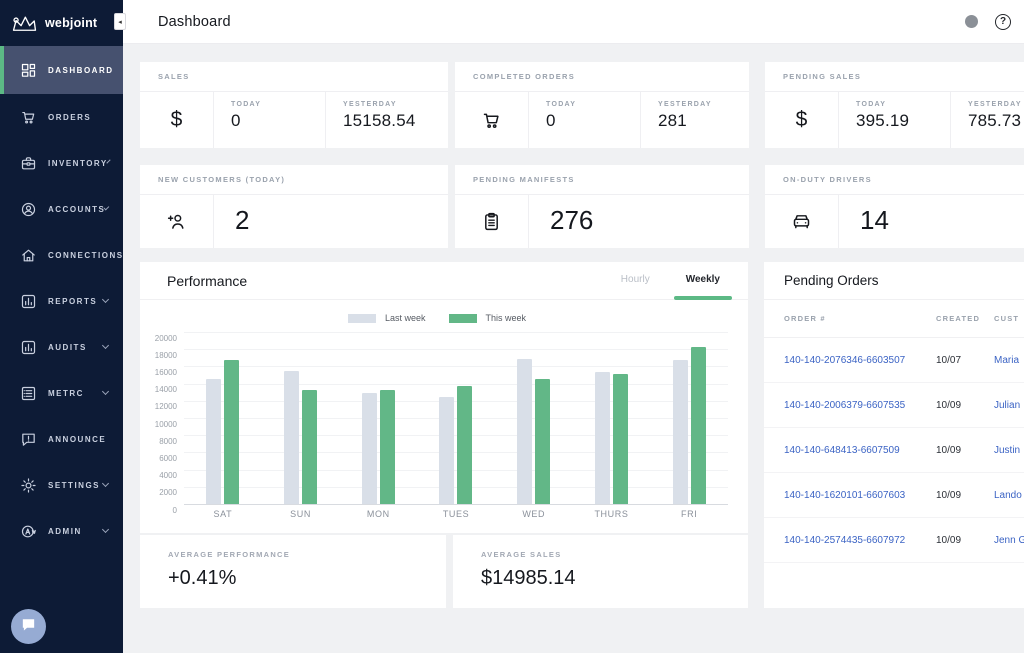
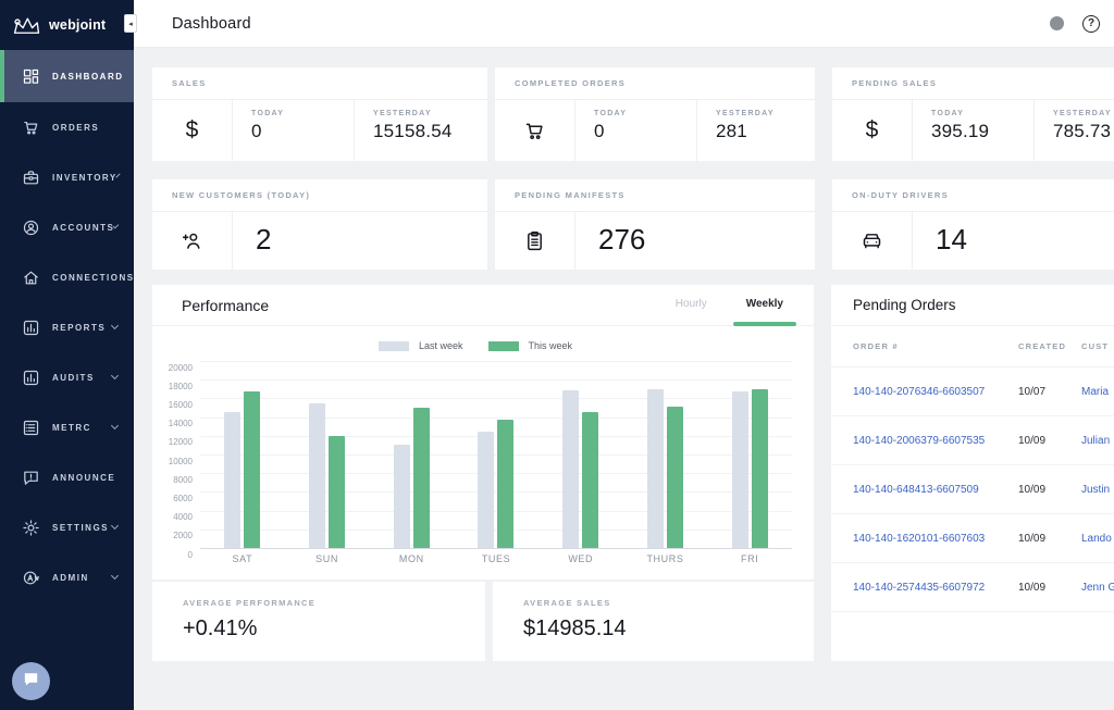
This week/SUN: 13000 -> 12000
Last week/MON: 13000 -> 11000
This week/MON: 13000 -> 15000
Last week/THURS: 15000 -> 17000
This week/FRI: 18000 -> 17000
